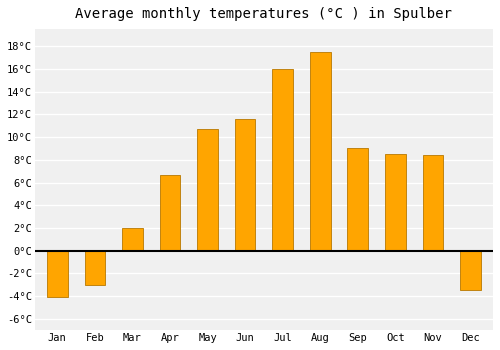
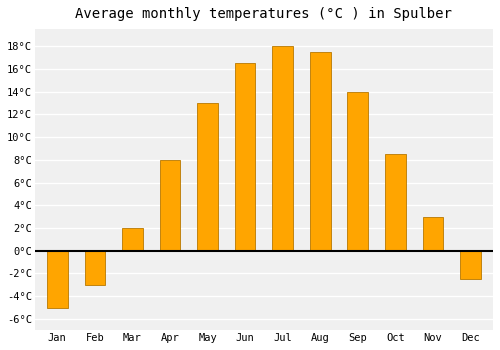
Jan: -4.1°C -> -5.0°C
Apr: 6.7°C -> 8.0°C
May: 10.7°C -> 13.0°C
Jun: 11.6°C -> 16.5°C
Jul: 16.0°C -> 18.0°C
Sep: 9.0°C -> 14.0°C
Nov: 8.4°C -> 3.0°C
Dec: -3.5°C -> -2.5°C
